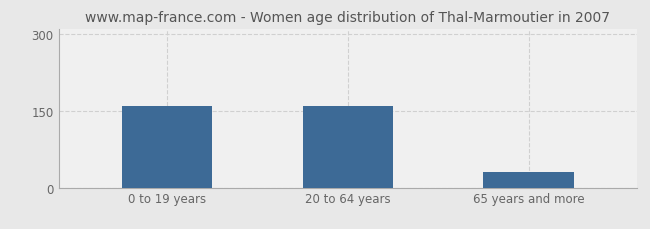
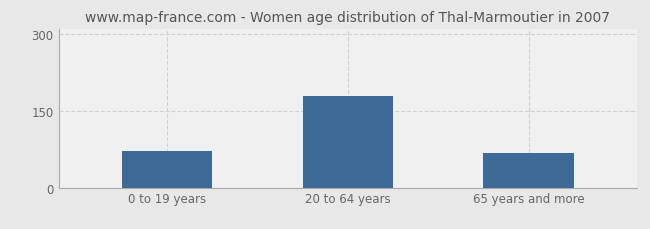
0 to 19 years: 160 -> 72
20 to 64 years: 160 -> 178
65 years and more: 30 -> 68
